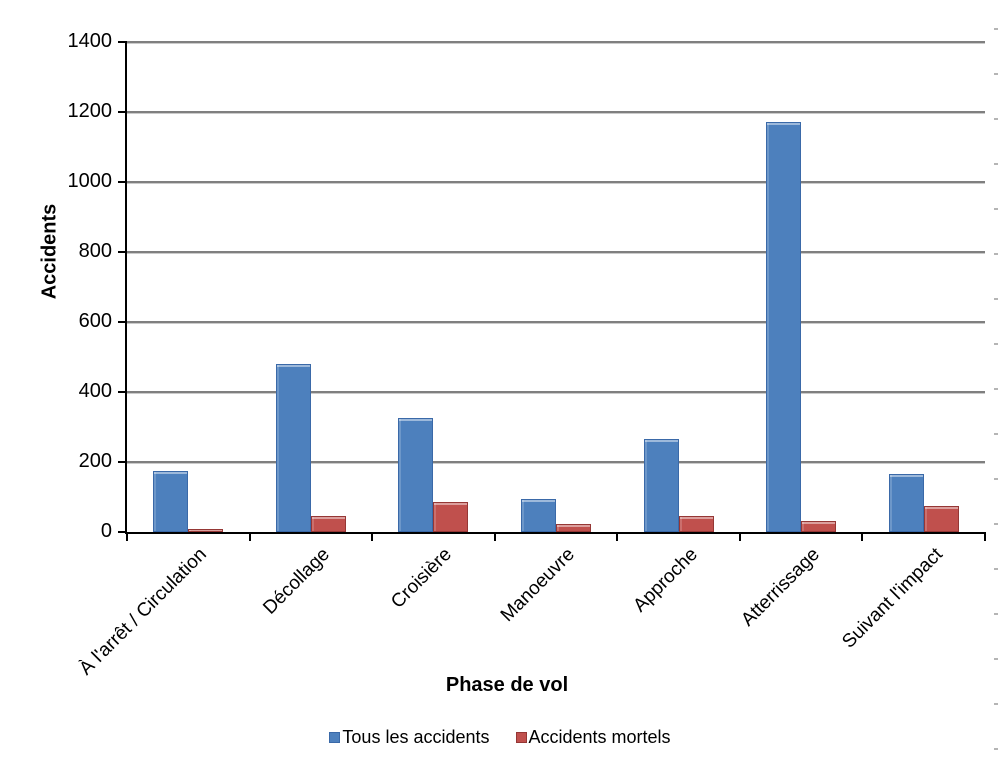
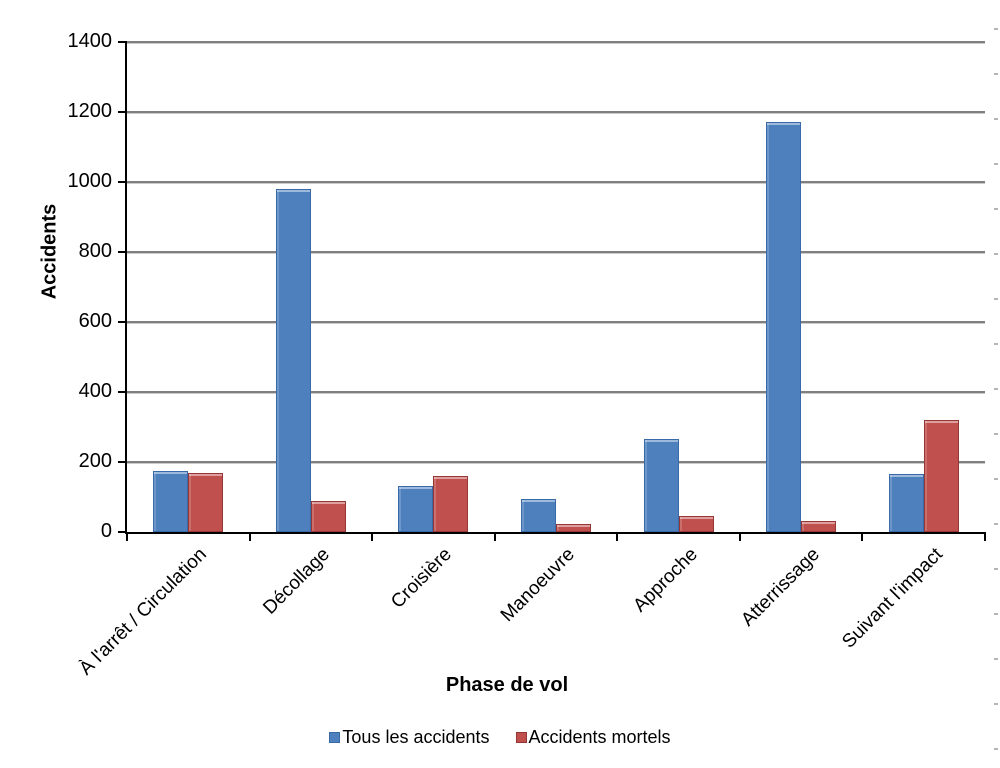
Accidents mortels/À l'arrêt / Circulation: 10 -> 170
Tous les accidents/Décollage: 480 -> 980
Accidents mortels/Décollage: 40 -> 90
Tous les accidents/Croisière: 320 -> 130
Accidents mortels/Croisière: 80 -> 160
Accidents mortels/Suivant l'impact: 80 -> 320
